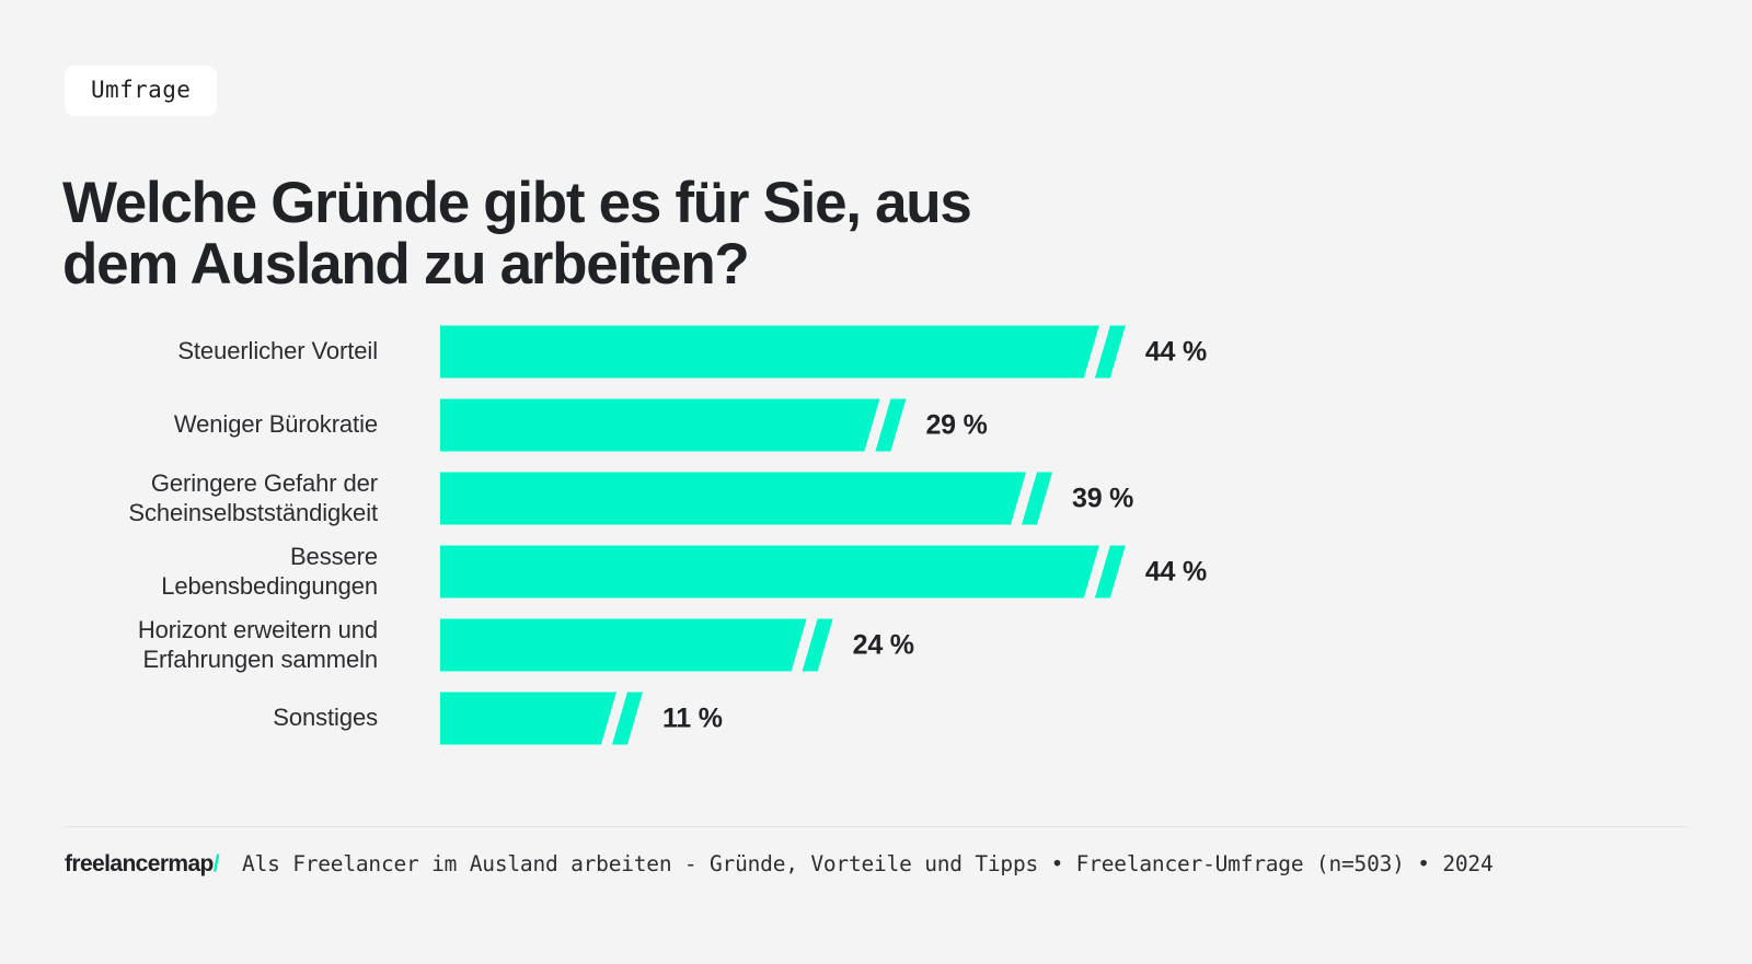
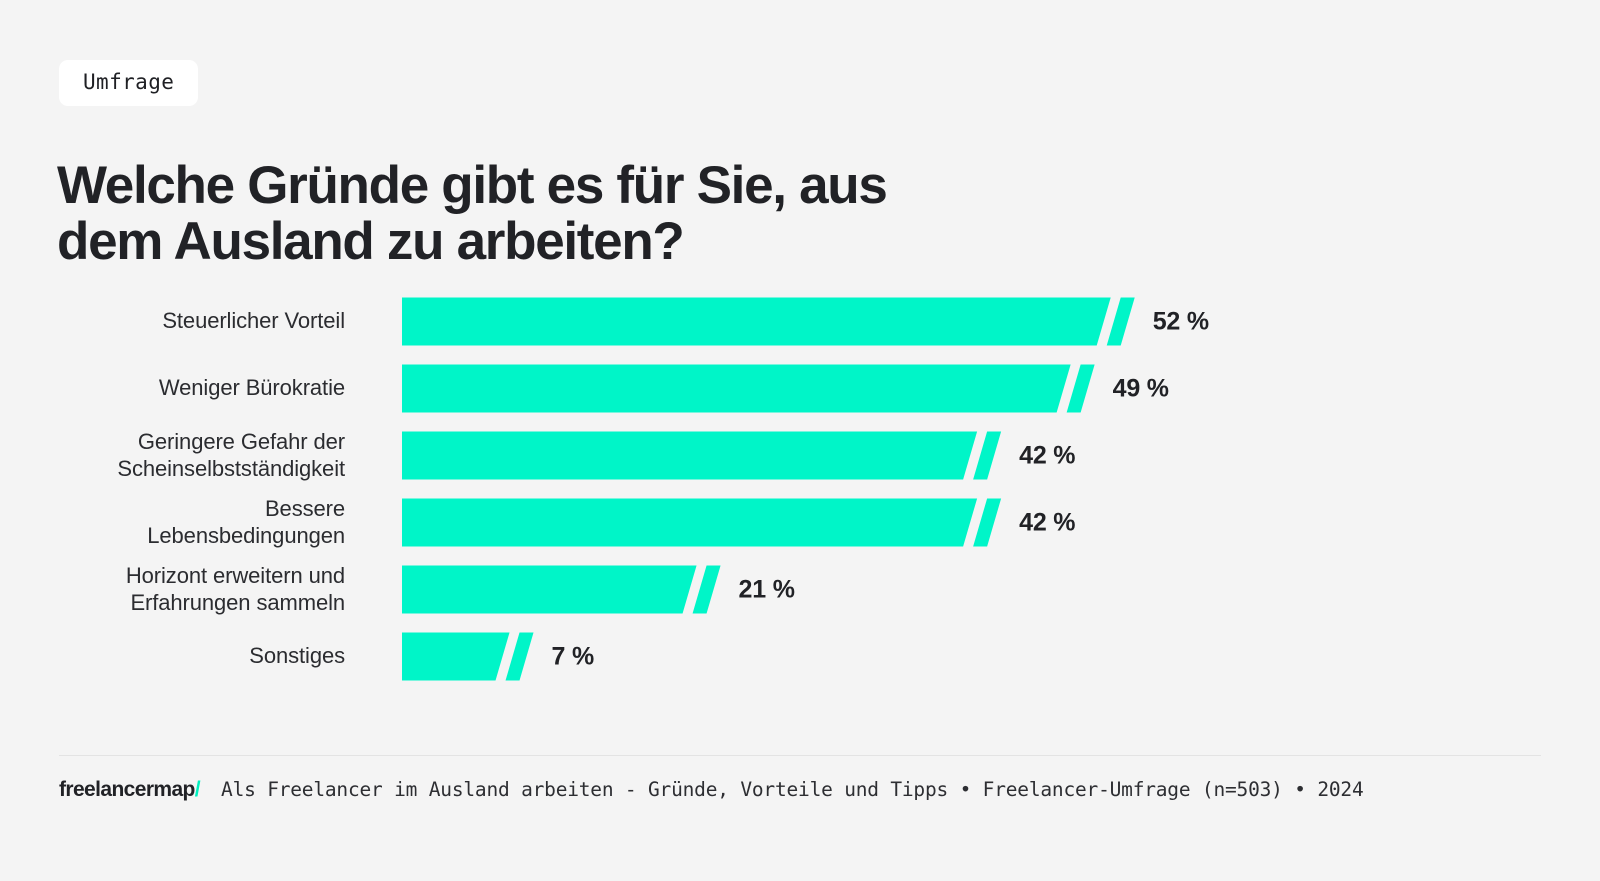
Steuerlicher Vorteil: 44 -> 52
Weniger Bürokratie: 29 -> 49
Geringere Gefahr der Scheinselbstständigkeit: 39 -> 42
Bessere Lebensbedingungen: 44 -> 42
Horizont erweitern und Erfahrungen sammeln: 24 -> 21
Sonstiges: 11 -> 7
